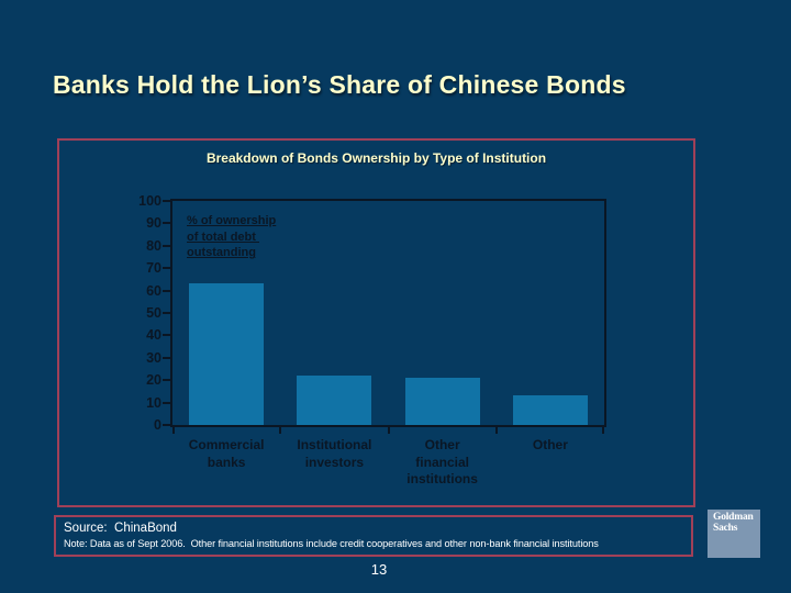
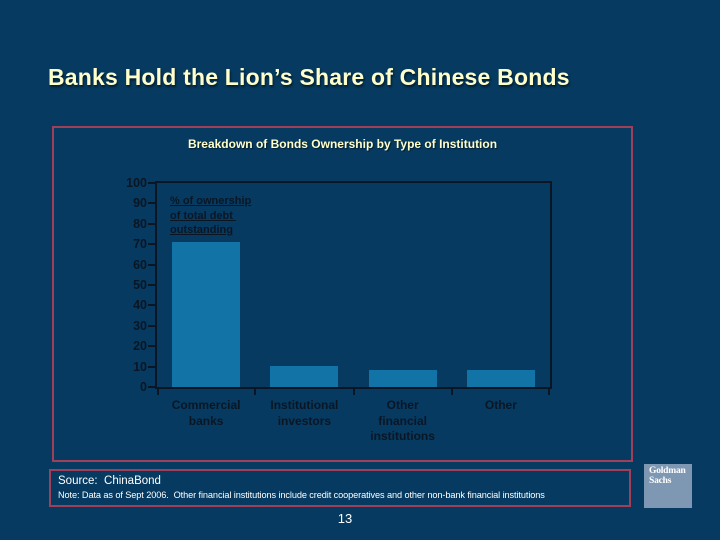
Commercial banks: 63 -> 71
Institutional investors: 22 -> 10
Other financial institutions: 21 -> 8
Other: 13 -> 8
